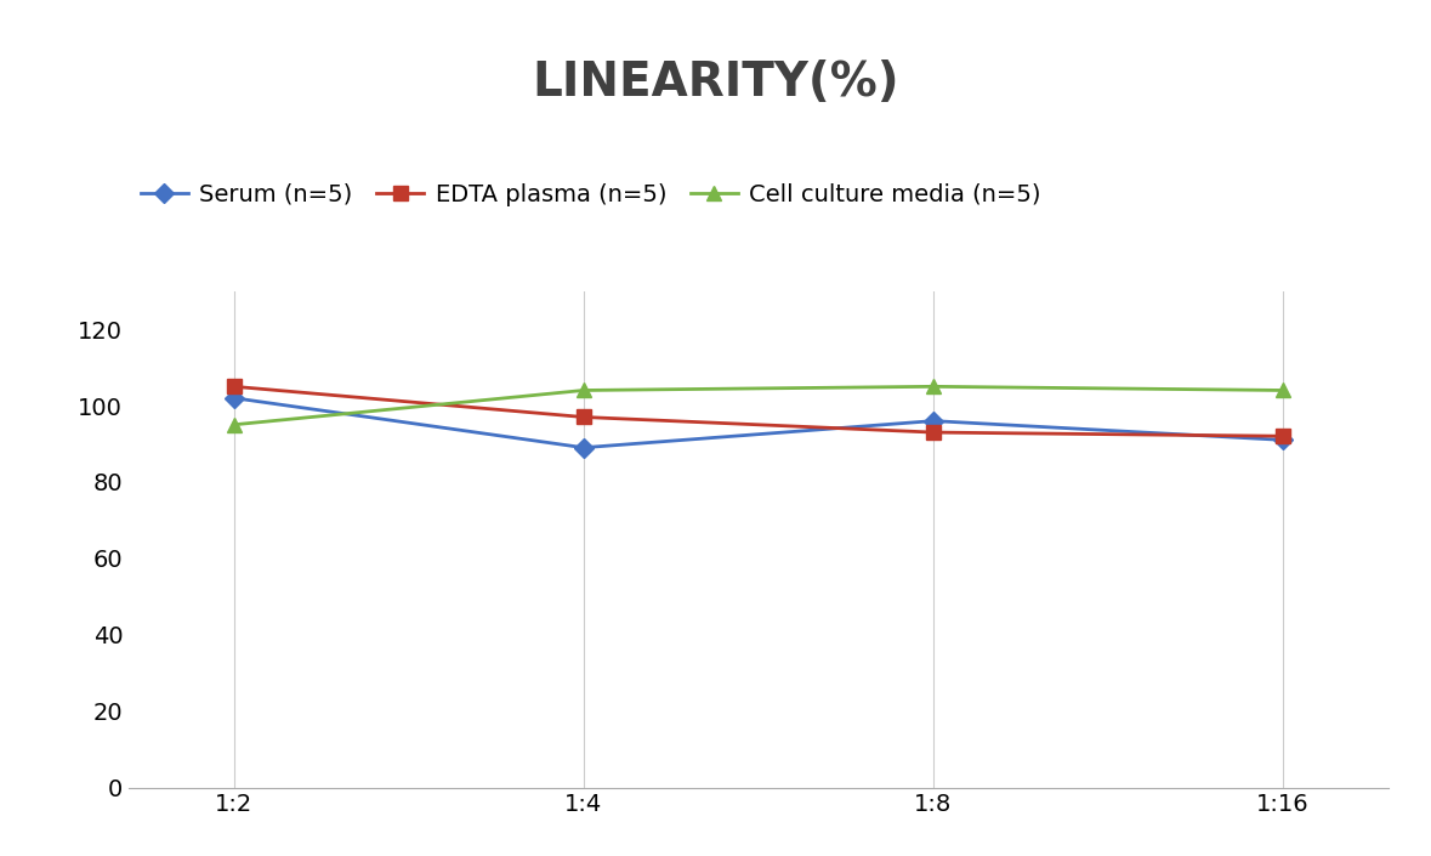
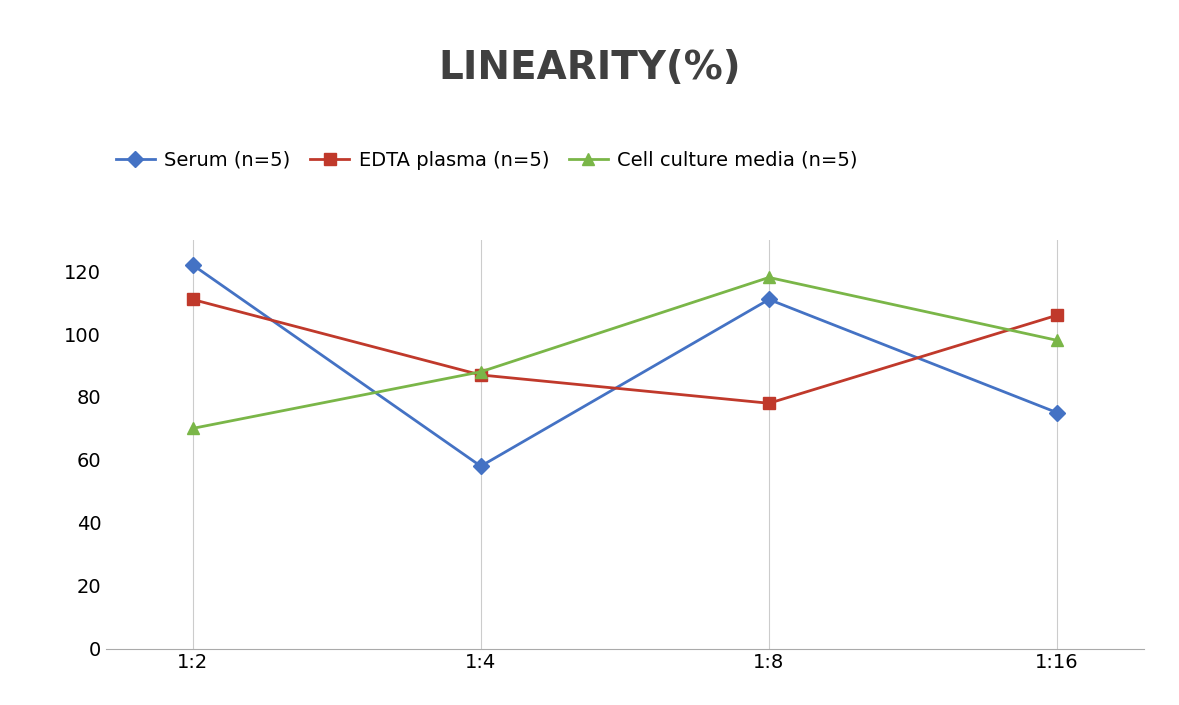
Serum (n=5)/1:2: 102 -> 122
EDTA plasma (n=5)/1:2: 105 -> 111
Cell culture media (n=5)/1:2: 95 -> 70
Serum (n=5)/1:4: 89 -> 58
EDTA plasma (n=5)/1:4: 97 -> 87
Cell culture media (n=5)/1:4: 104 -> 88
Serum (n=5)/1:8: 96 -> 111
EDTA plasma (n=5)/1:8: 93 -> 78
Cell culture media (n=5)/1:8: 105 -> 118
Serum (n=5)/1:16: 91 -> 75
EDTA plasma (n=5)/1:16: 92 -> 106
Cell culture media (n=5)/1:16: 104 -> 98
